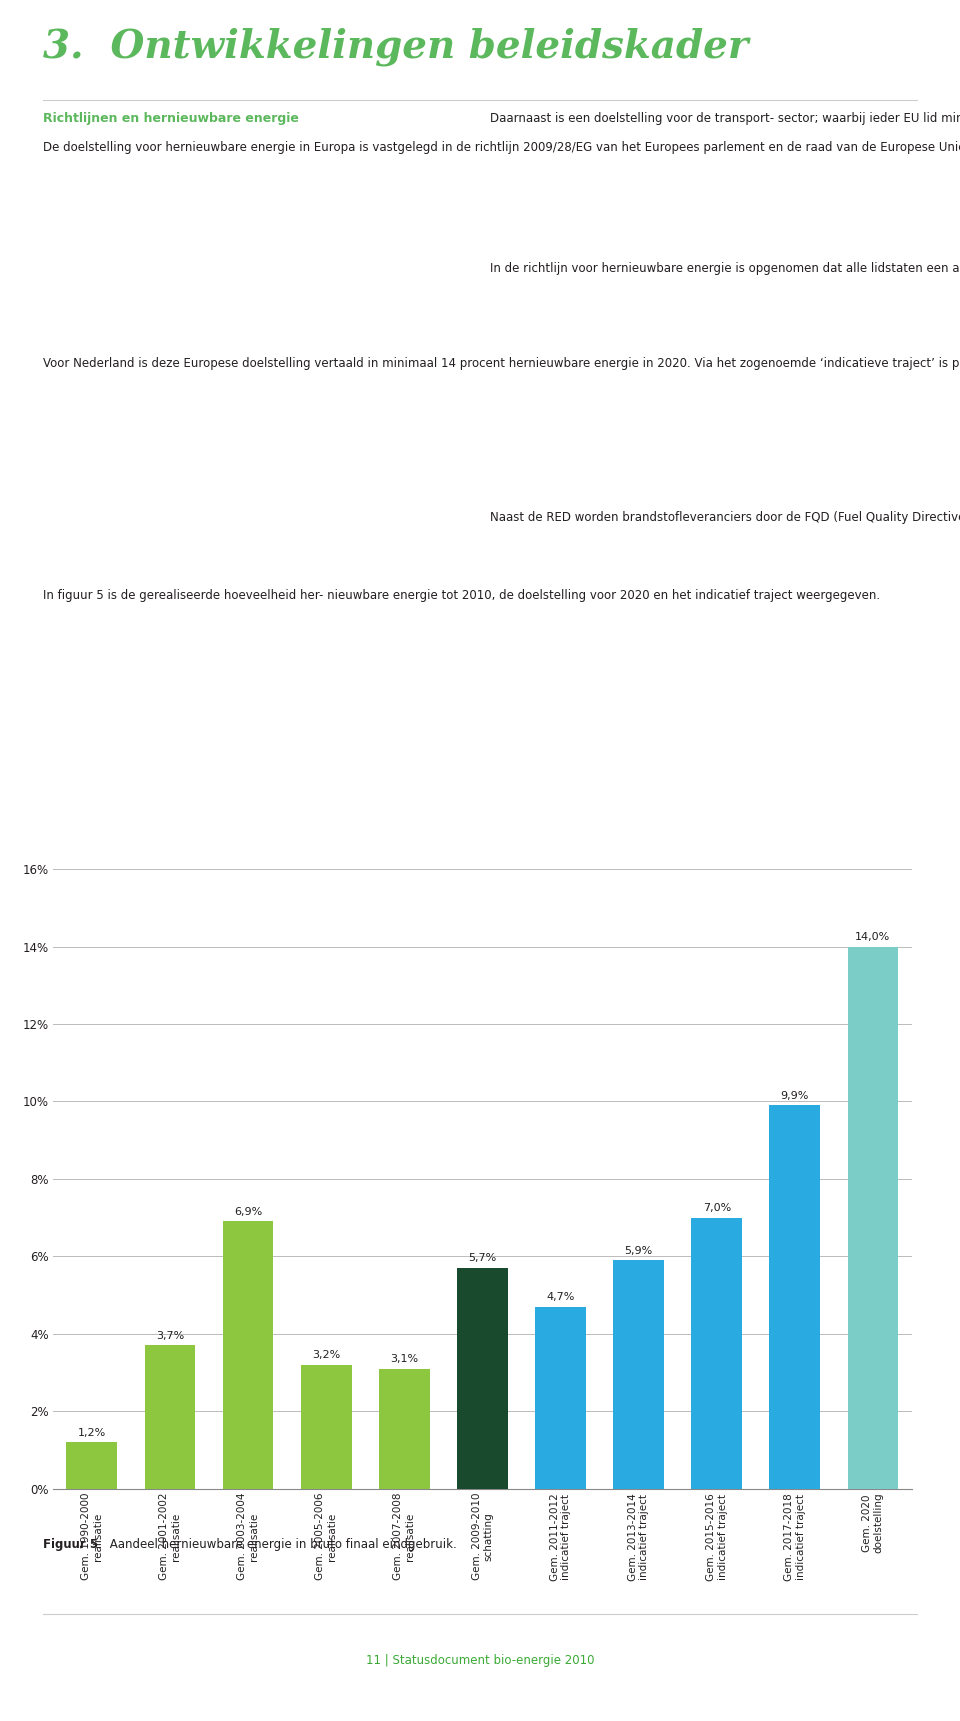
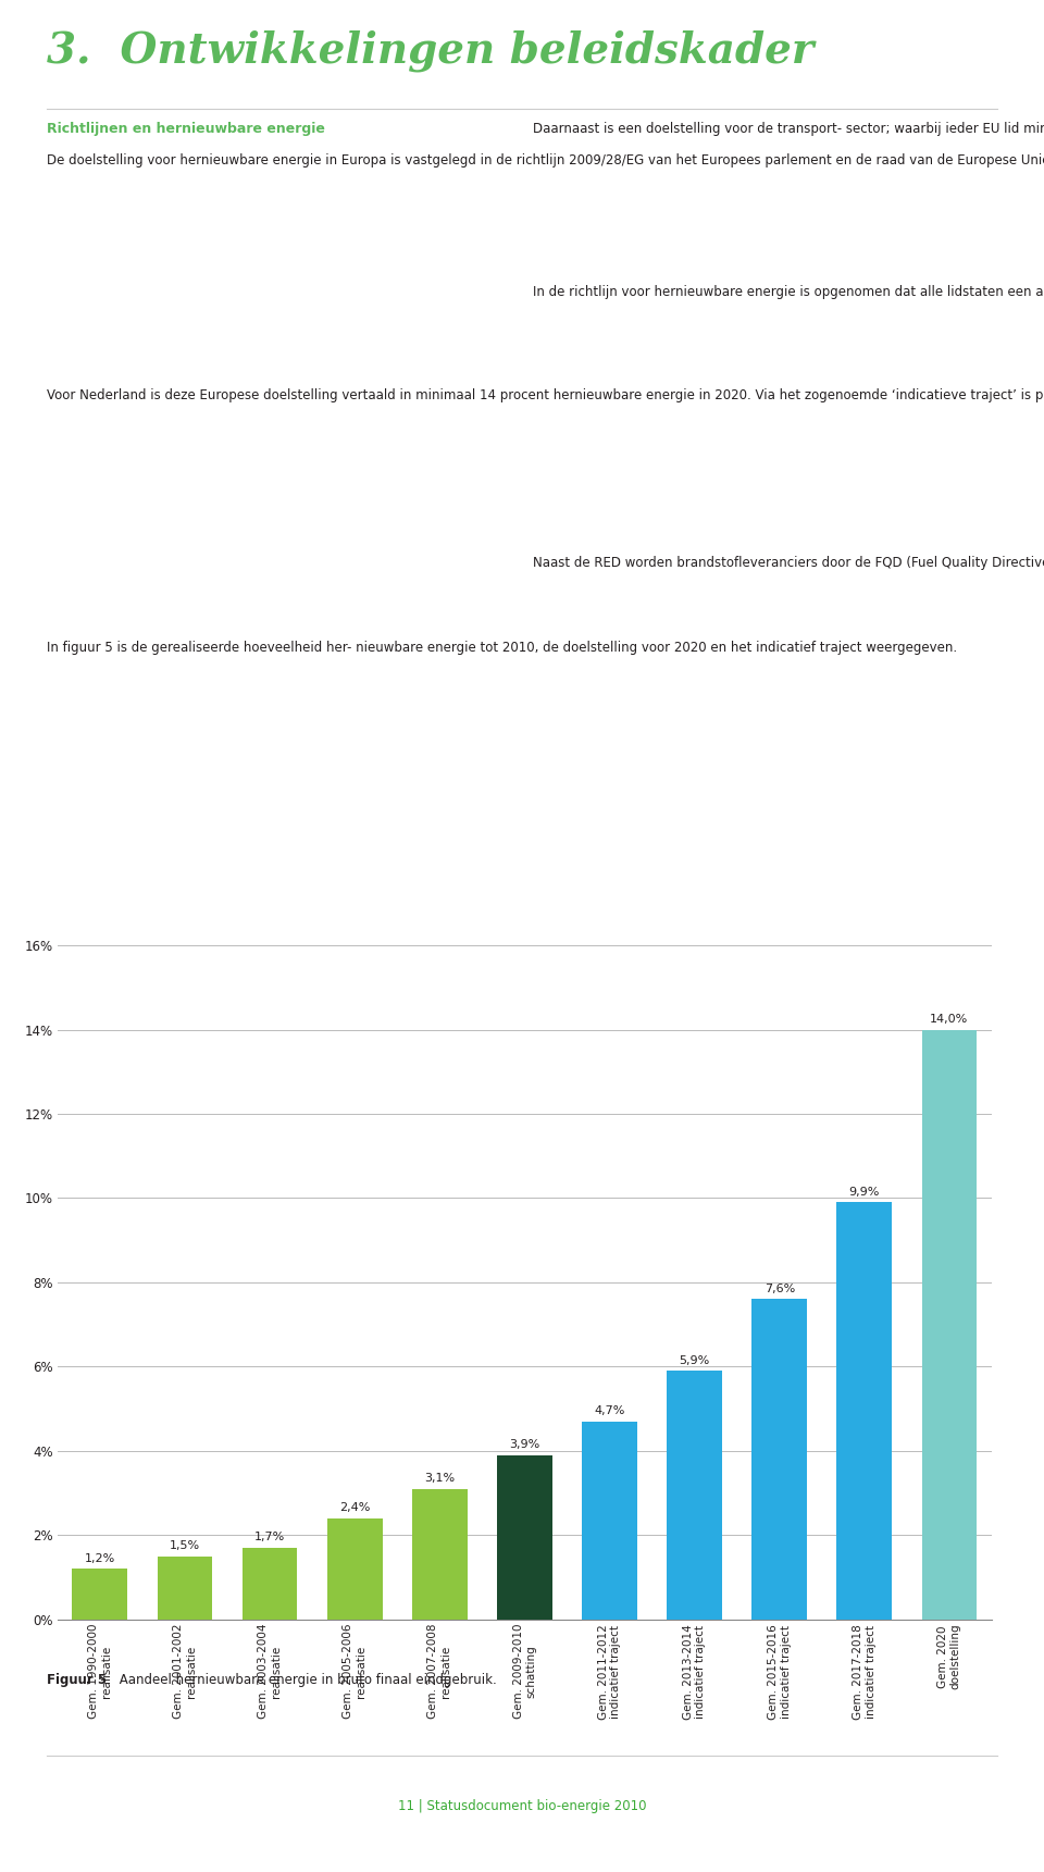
Gem. 2001-2002 realisatie: 3,7% -> 1,5%
Gem. 2003-2004 realisatie: 6,9% -> 1,7%
Gem. 2005-2006 realisatie: 3,2% -> 2,4%
Gem. 2009-2010 schatting: 5,7% -> 3,9%
Gem. 2015-2016 indicatief traject: 7,0% -> 7,6%
